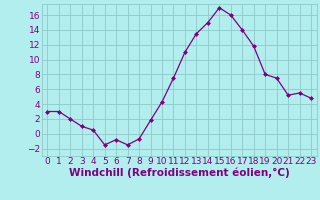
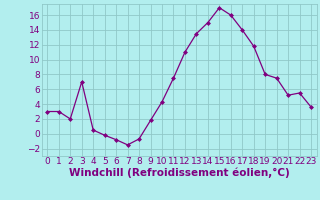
3: 1.0 -> 7.0
5: -1.5 -> -0.2
23: 4.8 -> 3.6
